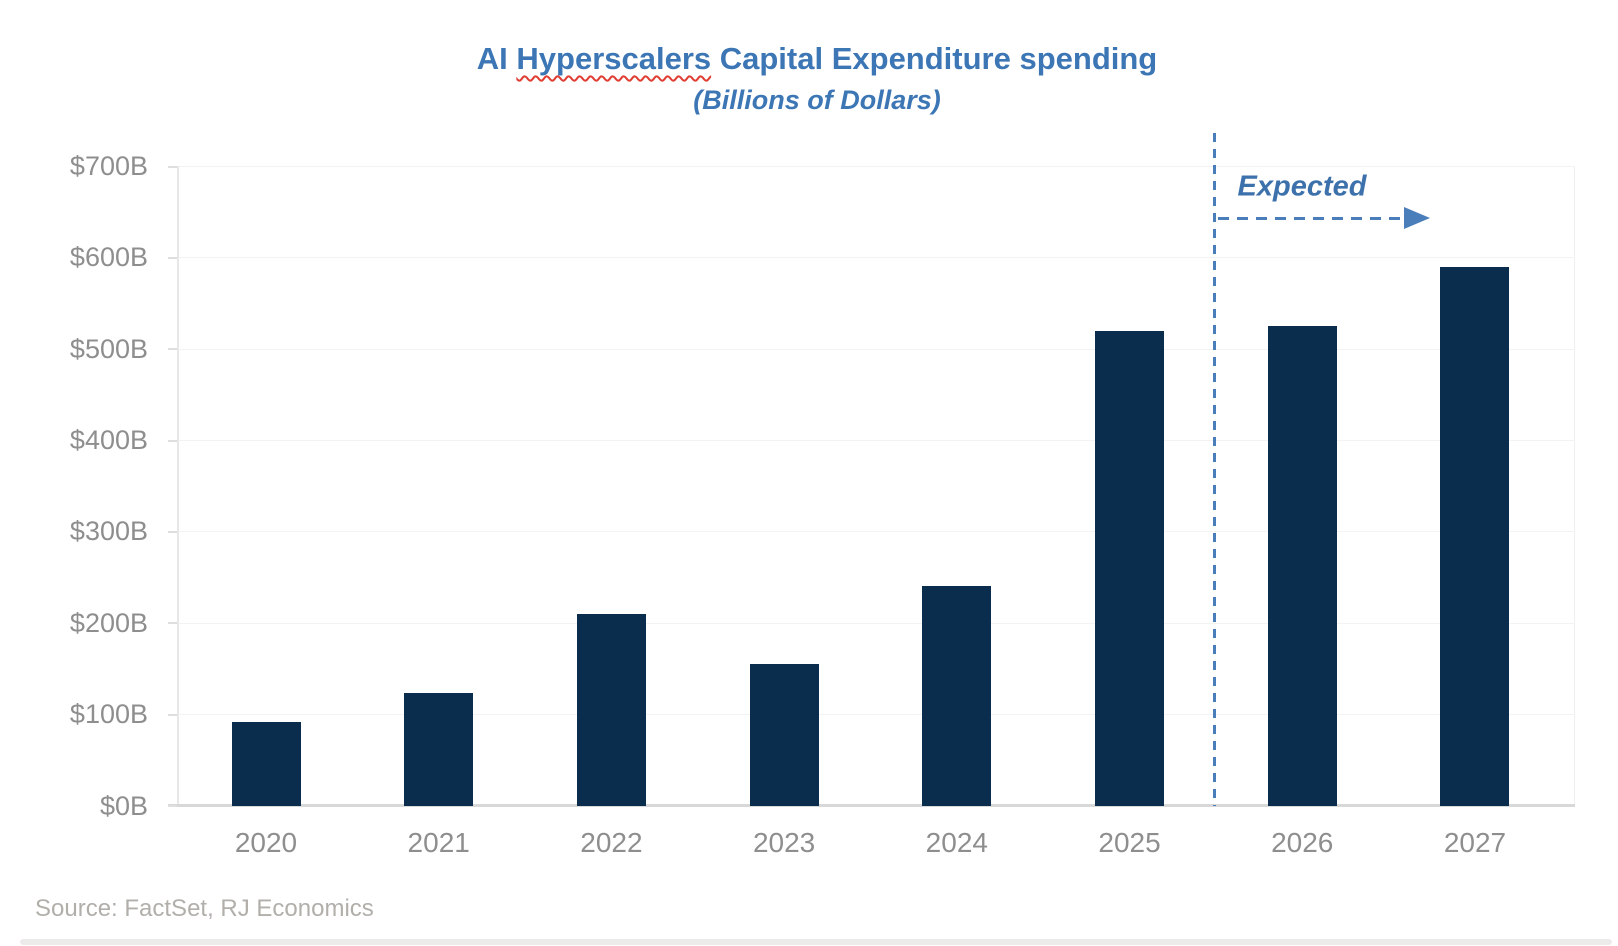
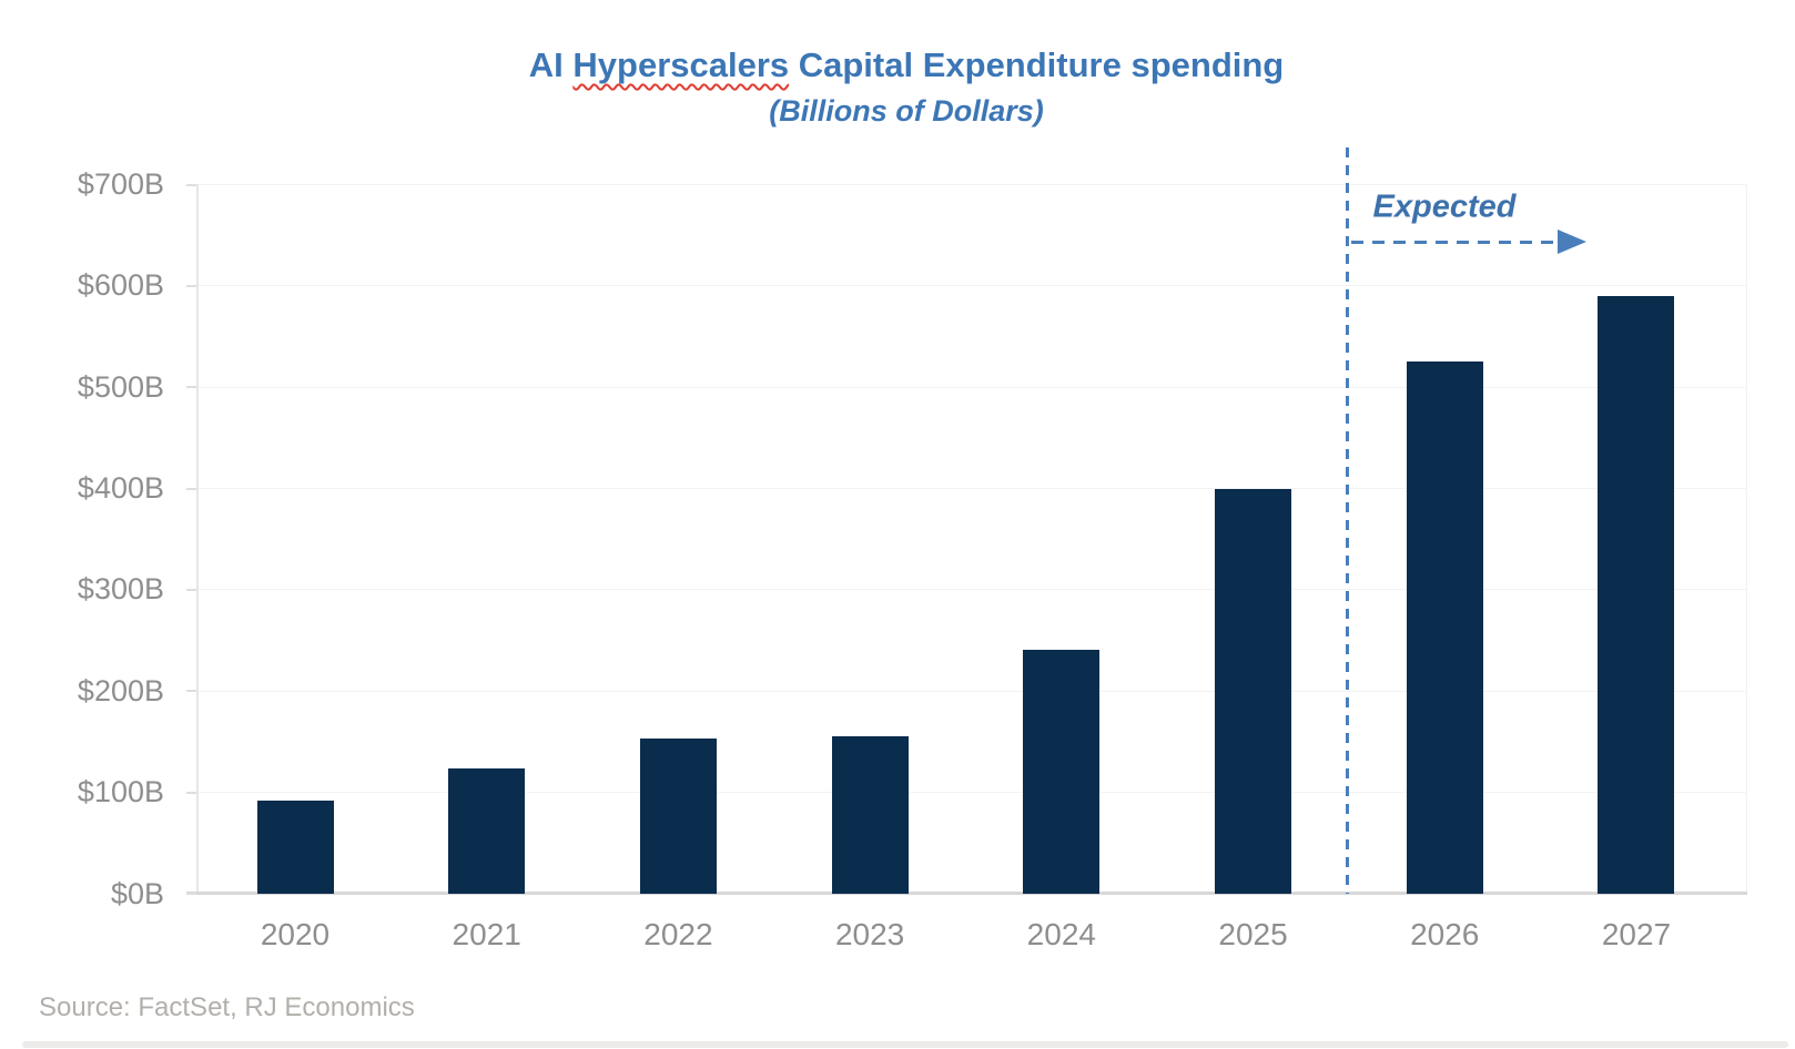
2022: $210B -> $150B
2025: $520B -> $400B
